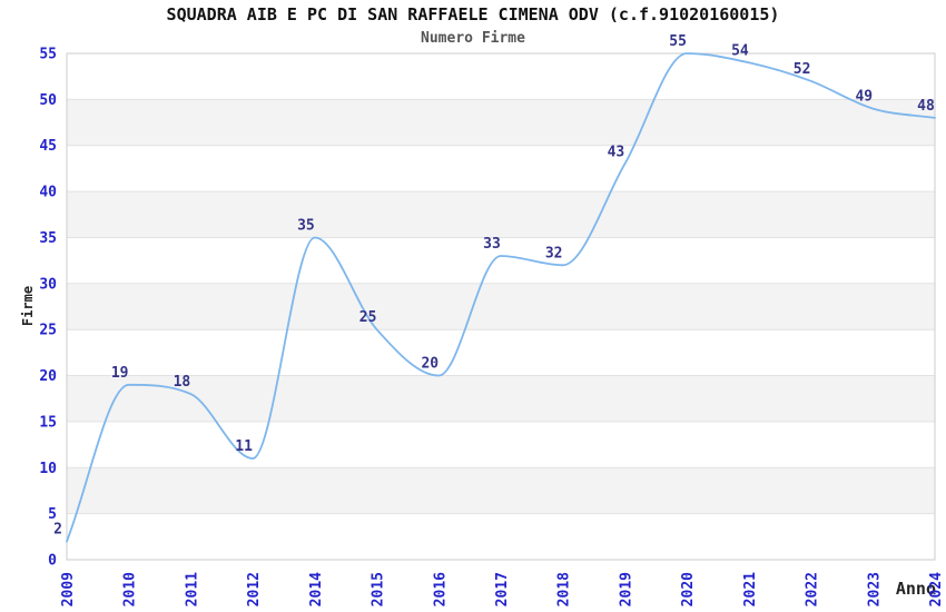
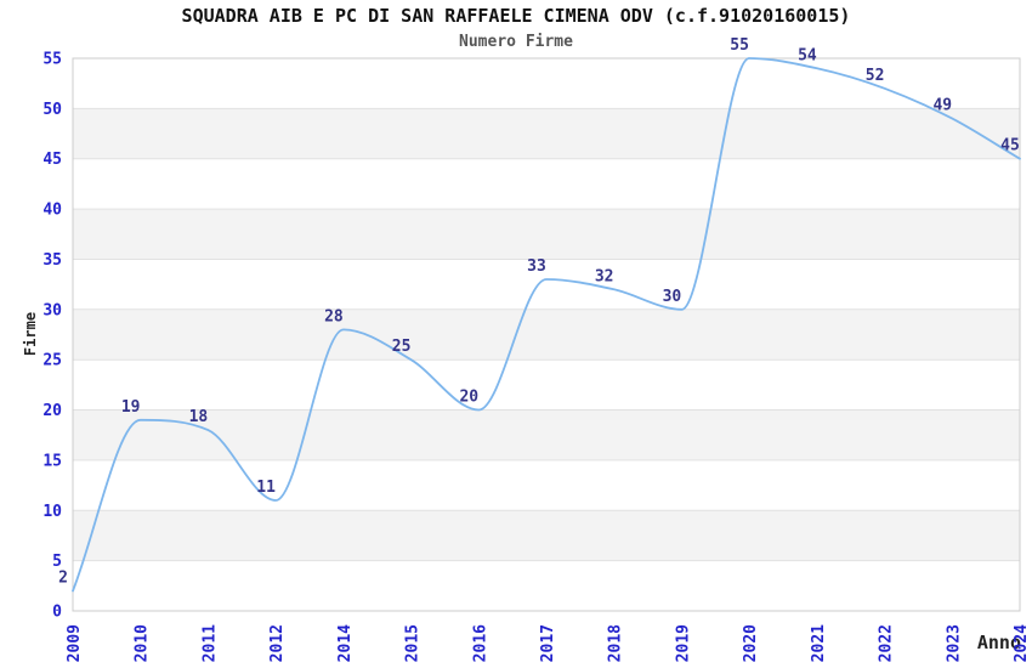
2014: 35 -> 28
2019: 43 -> 30
2024: 48 -> 45
